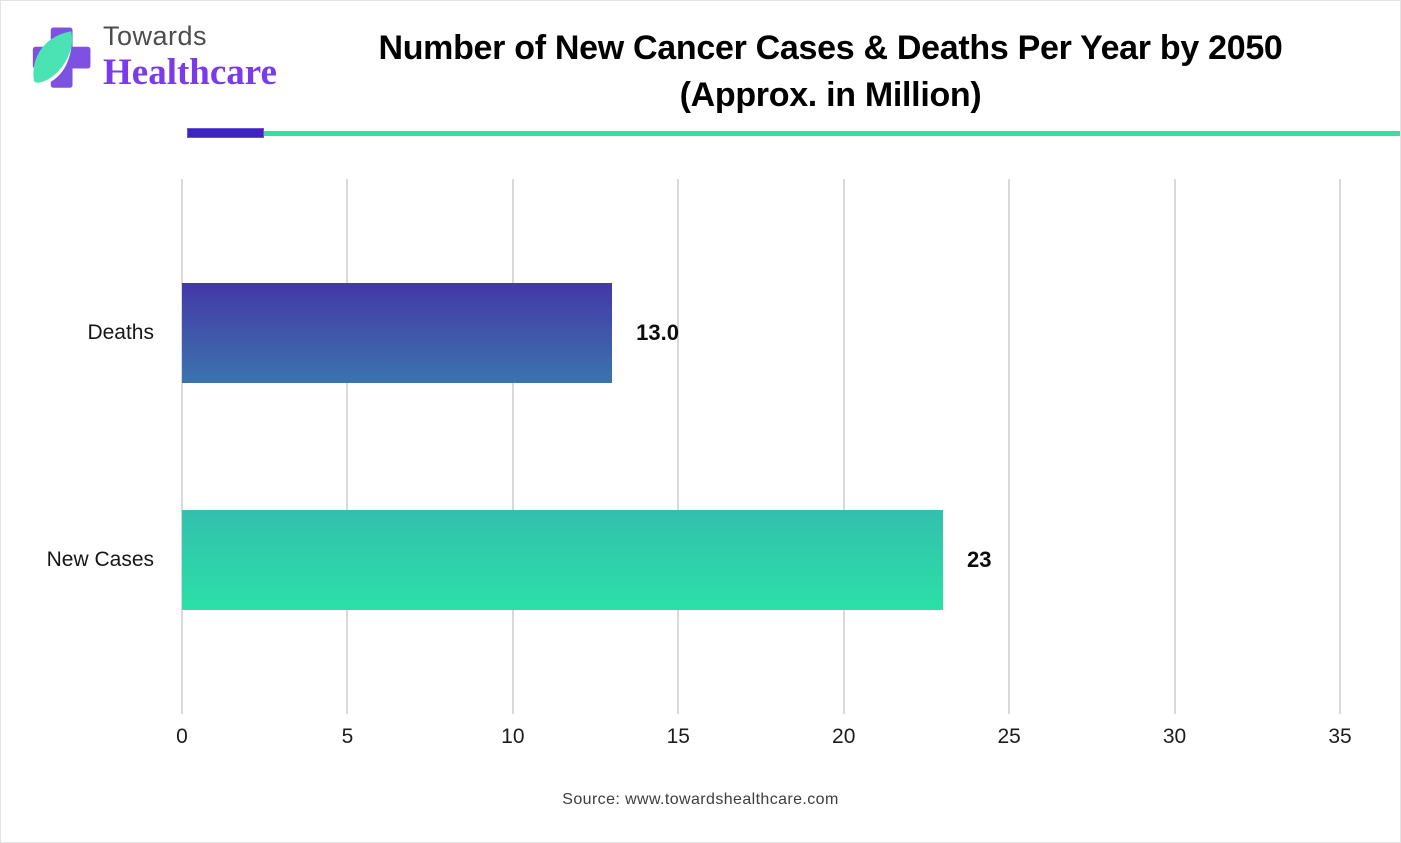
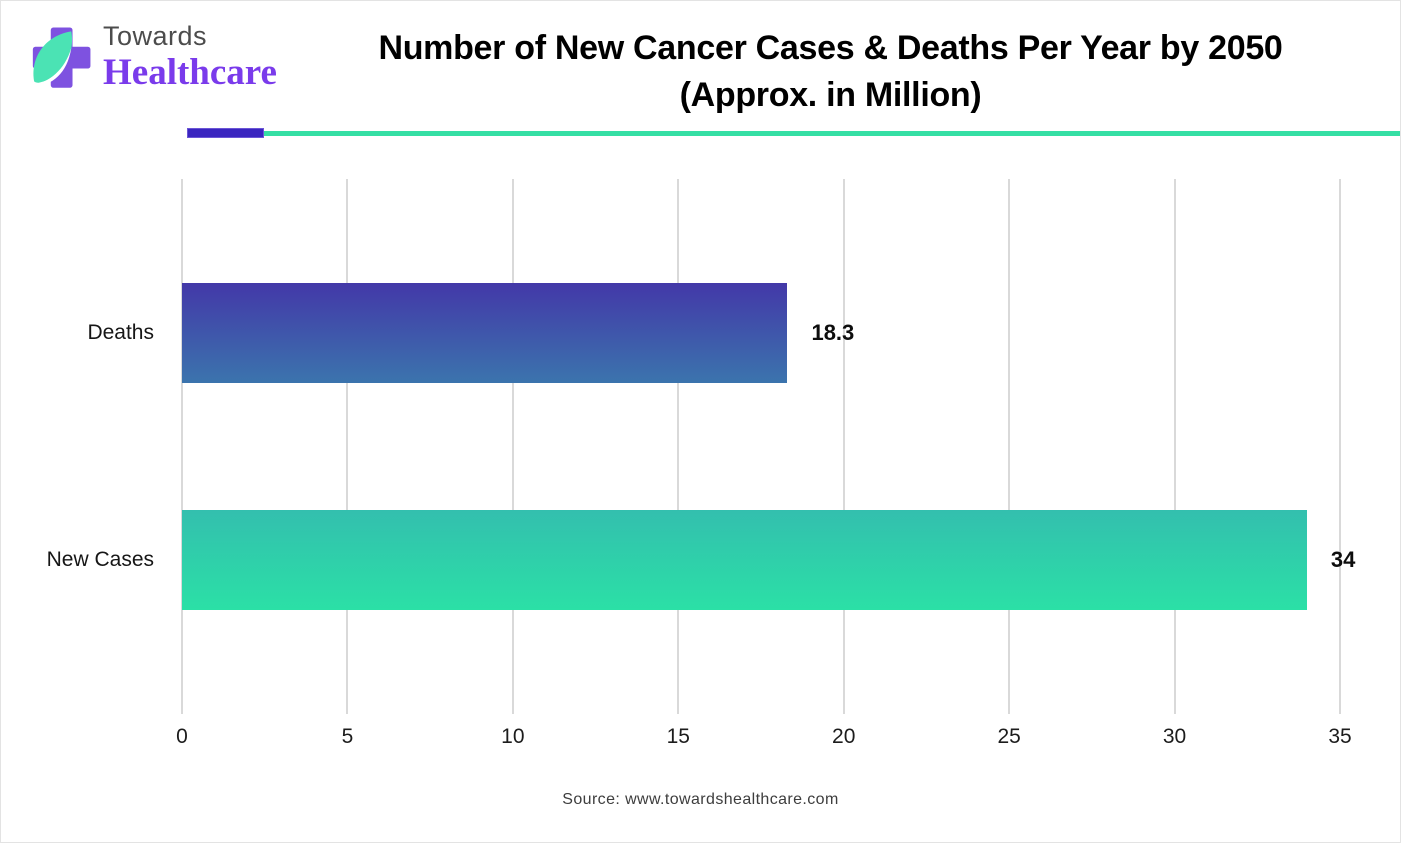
Deaths: 13.0 -> 18.3
New Cases: 23 -> 34
